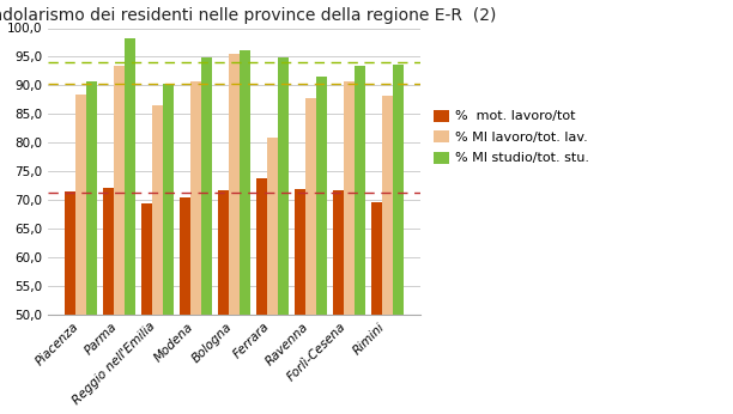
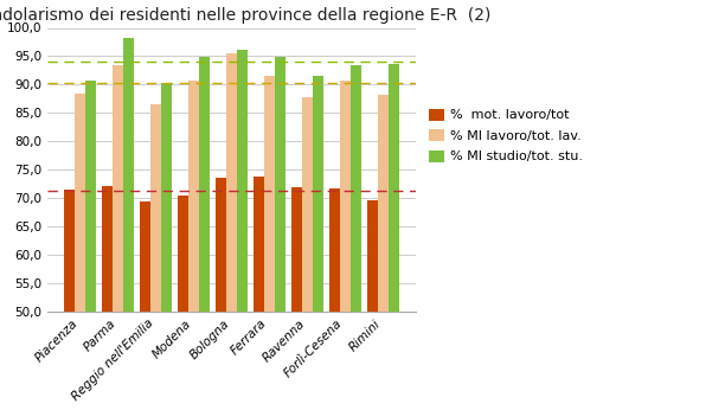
% mot. lavoro/tot/Bologna: 71,8 -> 73,5
% MI lavoro/tot. lav./Ferrara: 80,8 -> 91,5
